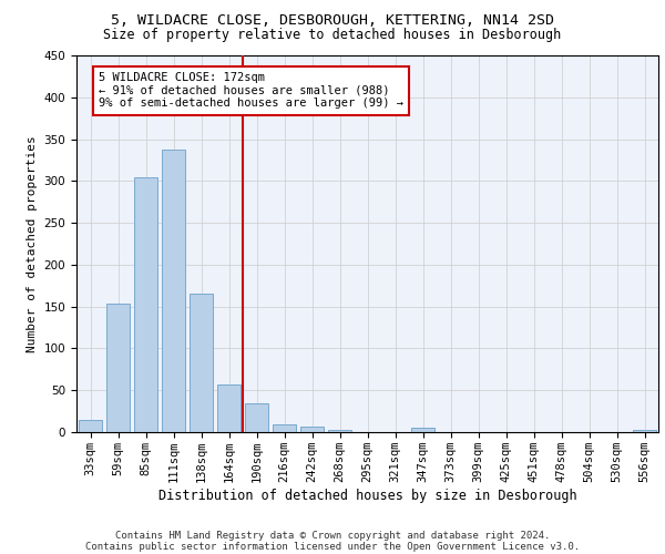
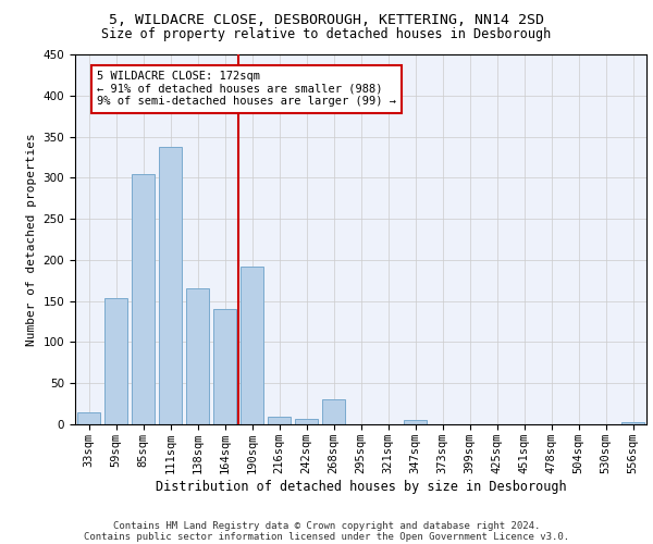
164sqm: 57 -> 140
190sqm: 34 -> 192
268sqm: 3 -> 30
